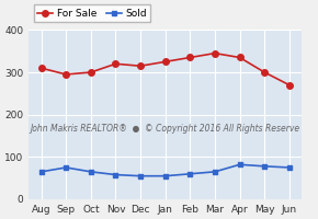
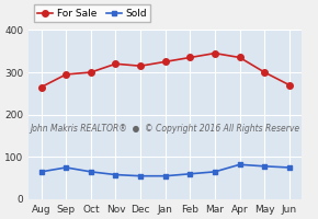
For Sale/Aug: 310 -> 265
